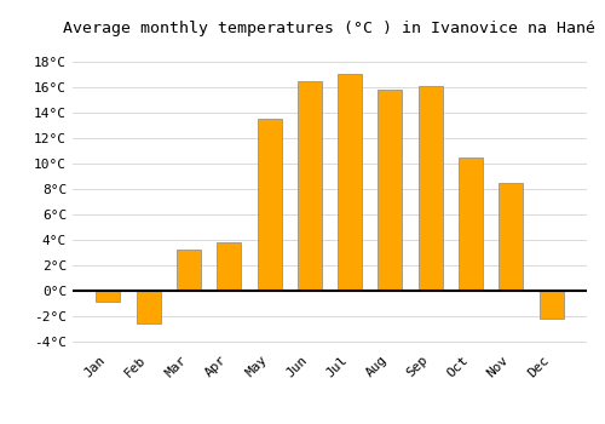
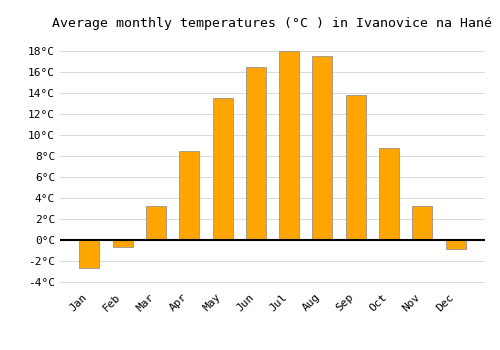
Jan: -0.9°C -> -2.7°C
Feb: -2.6°C -> -0.7°C
Apr: 3.8°C -> 8.5°C
Jul: 17.0°C -> 18.0°C
Aug: 15.8°C -> 17.5°C
Sep: 16.1°C -> 13.8°C
Oct: 10.5°C -> 8.7°C
Nov: 8.5°C -> 3.2°C
Dec: -2.2°C -> -0.9°C
